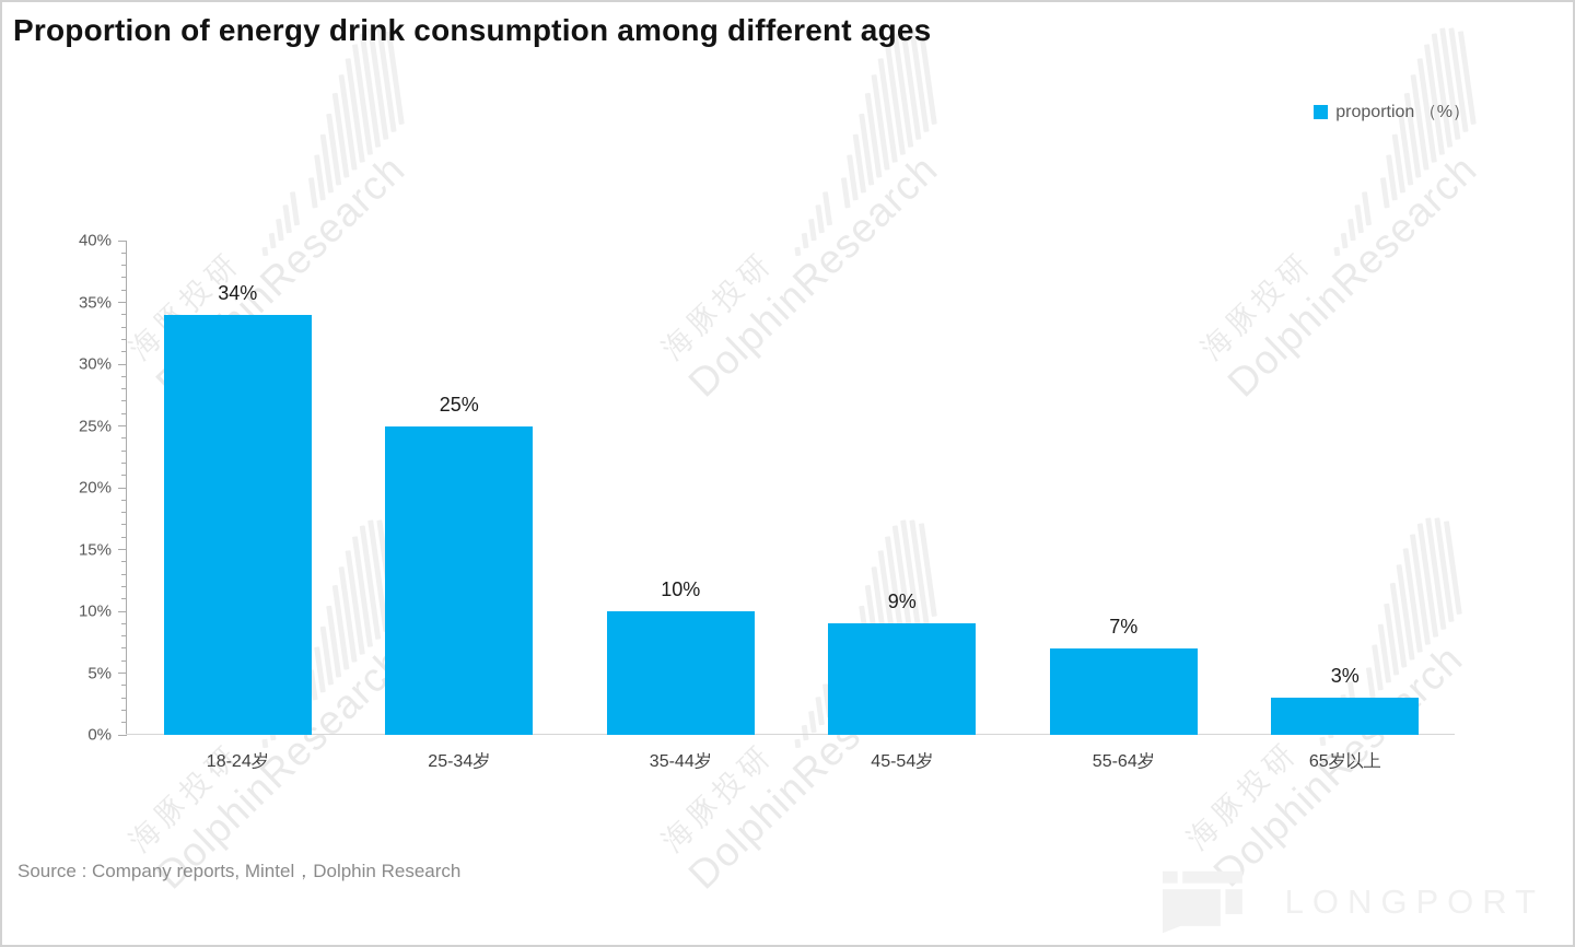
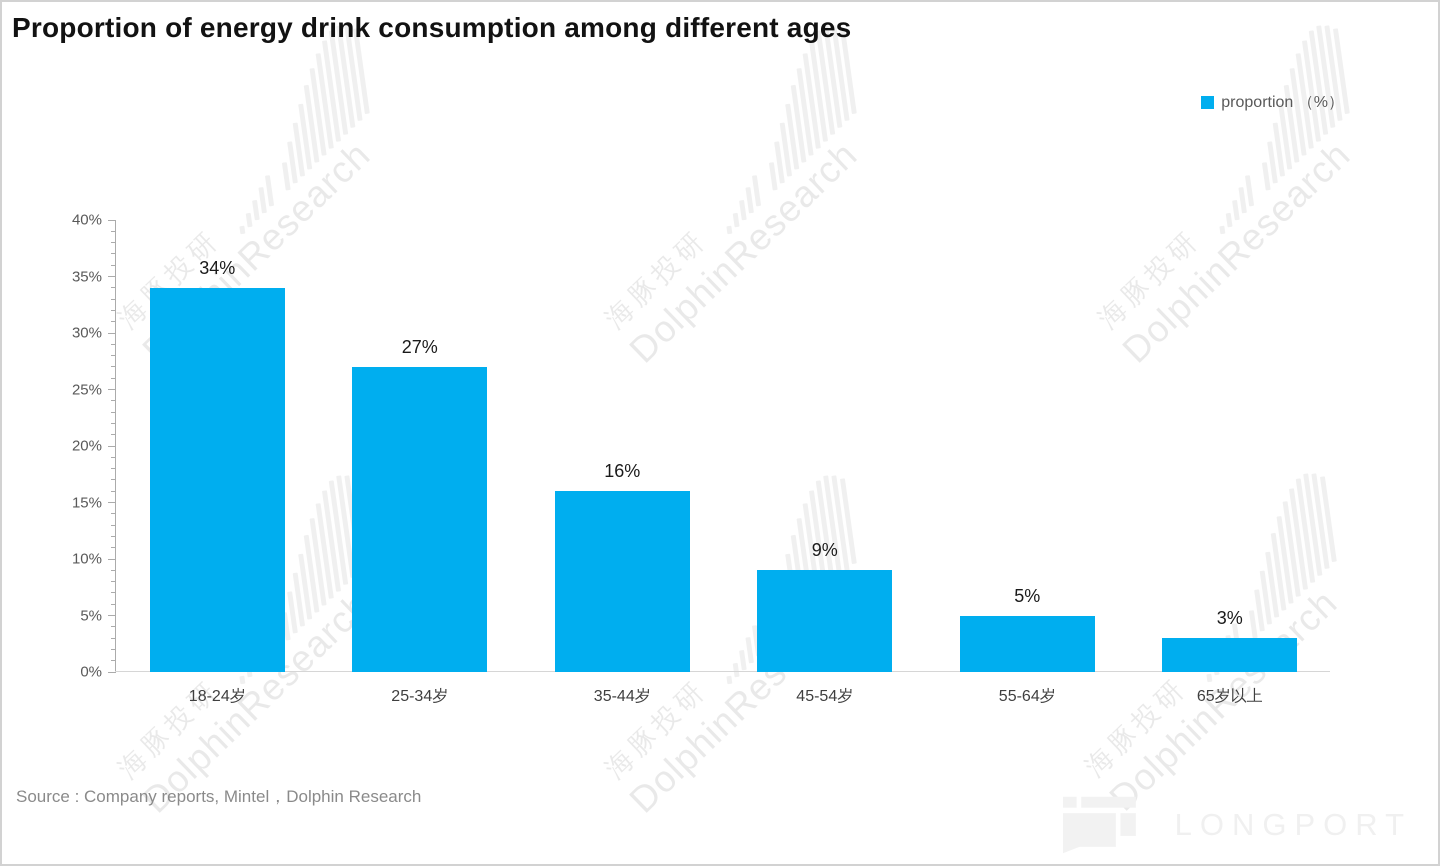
25-34岁: 25% -> 27%
35-44岁: 10% -> 16%
55-64岁: 7% -> 5%
